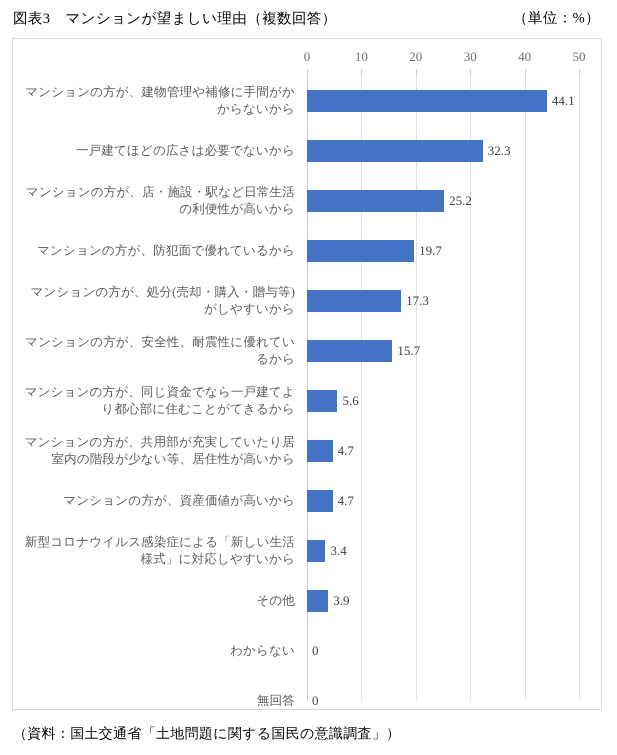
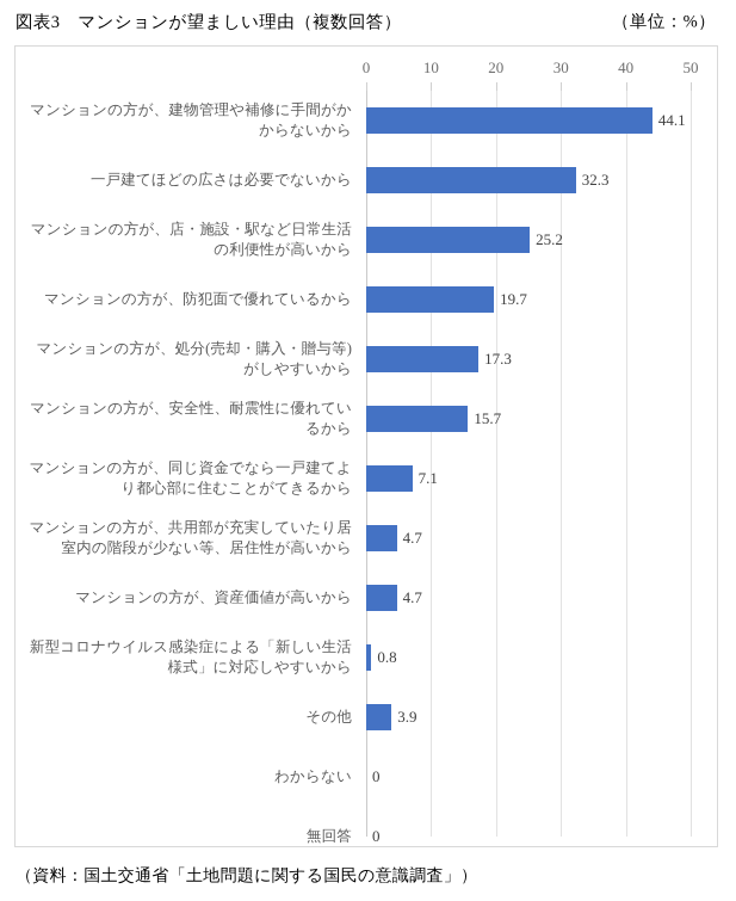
マンションの方が、同じ資金でなら一戸建てより都心部に住むことがてきるから: 5.6 -> 7.1
新型コロナウイルス感染症による「新しい生活様式」に対応しやすいから: 3.4 -> 0.8
